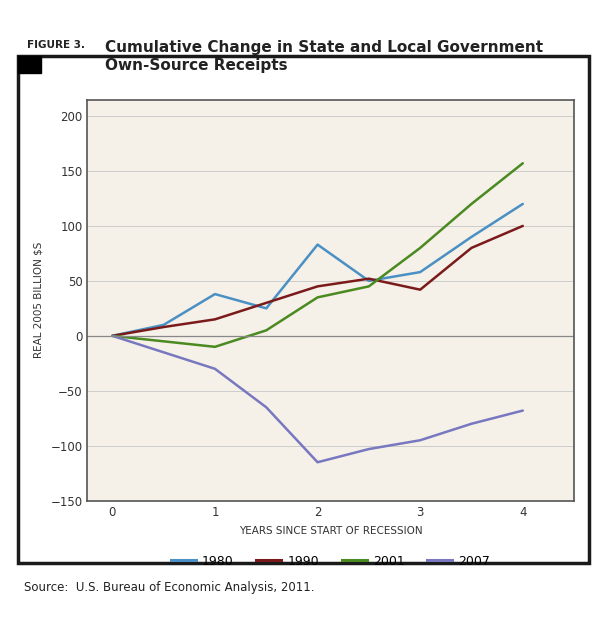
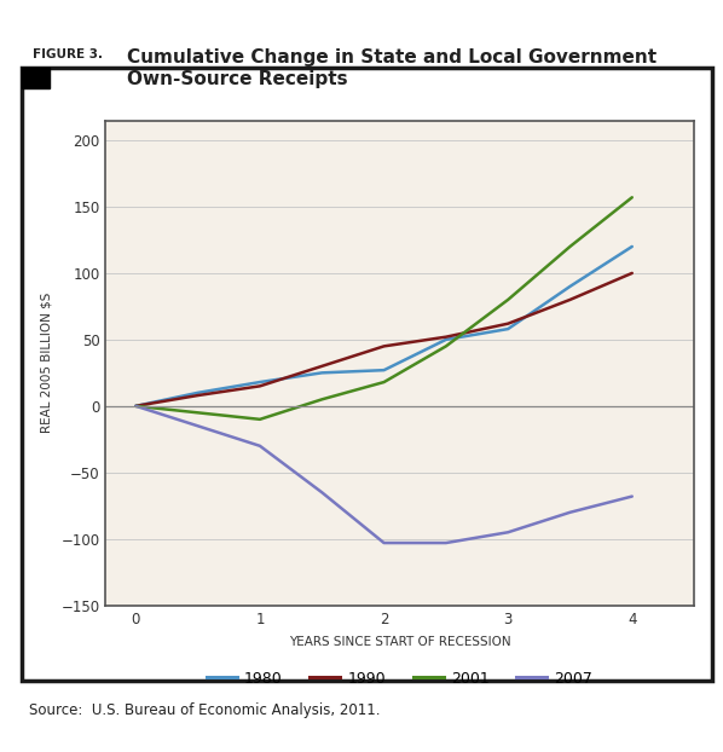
1980/1: 38 -> 18
1980/2: 83 -> 27
2001/2: 35 -> 18
2007/2: -115 -> -103
1990/3: 42 -> 62
